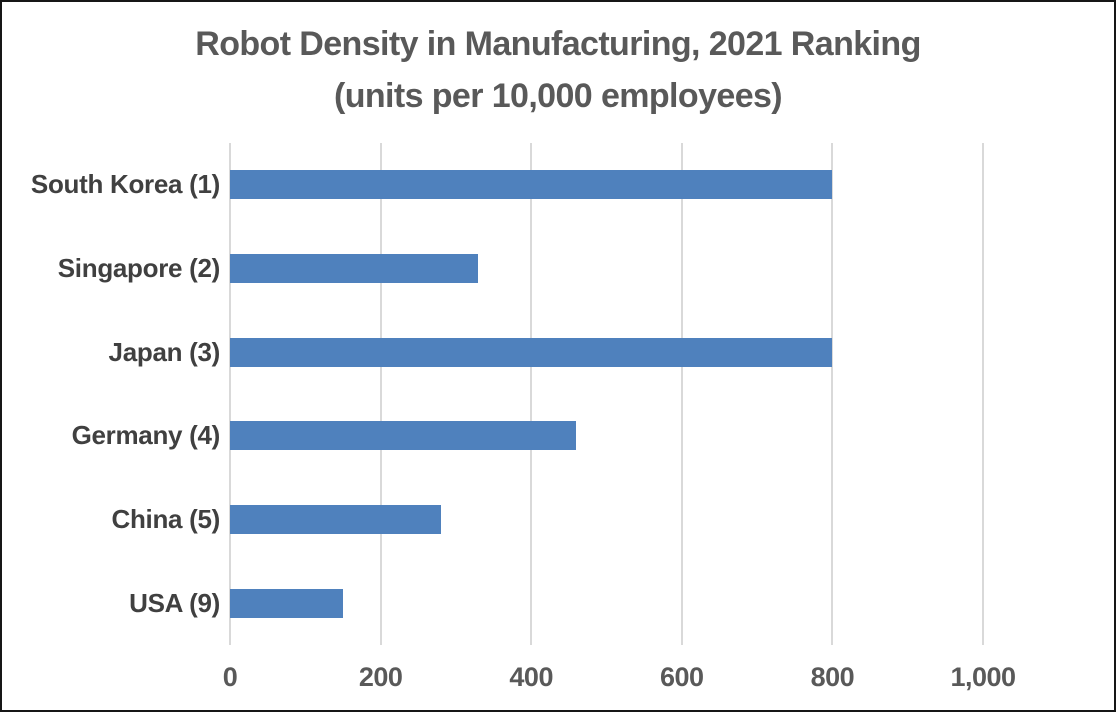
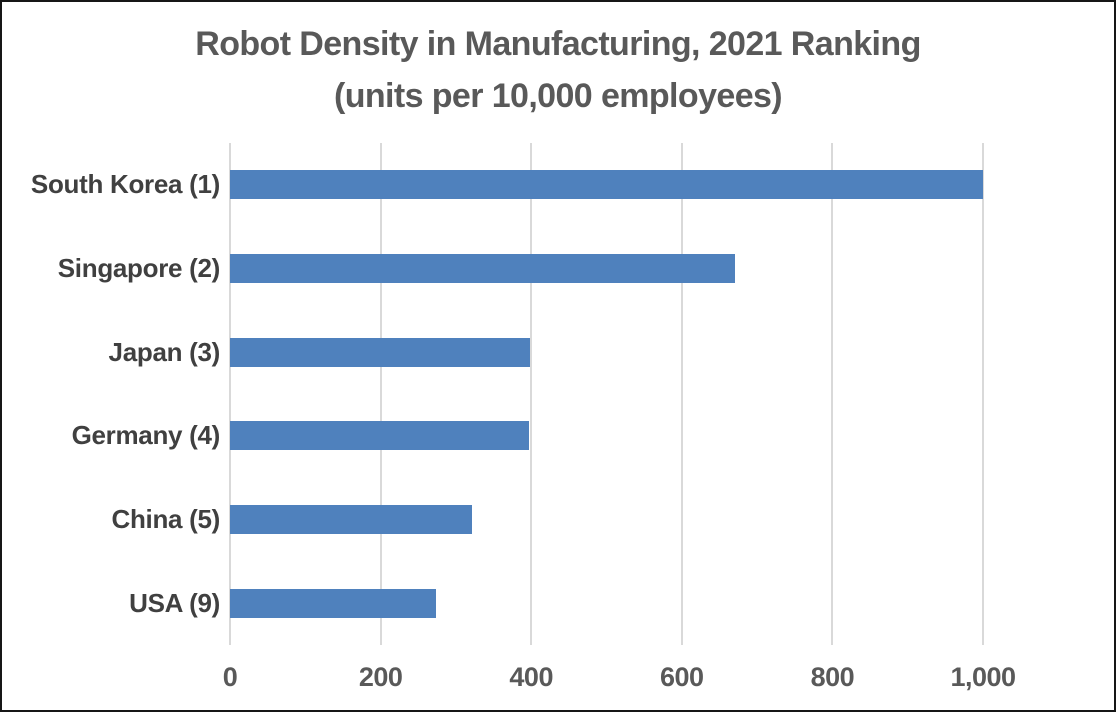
South Korea (1): 800 -> 1000
Singapore (2): 330 -> 670
Japan (3): 800 -> 400
Germany (4): 460 -> 400
China (5): 280 -> 320
USA (9): 150 -> 270
